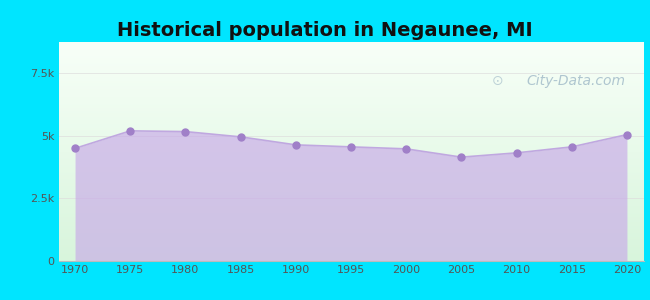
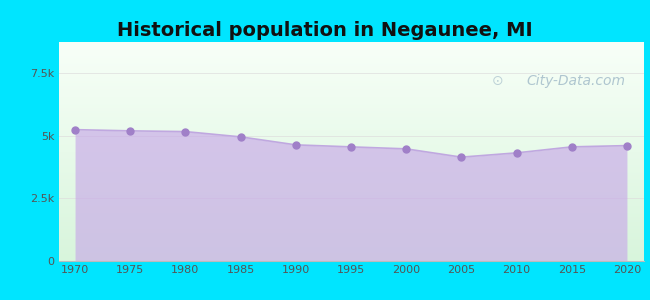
1970: 4.50k -> 5.25k
2020: 5.05k -> 4.61k
